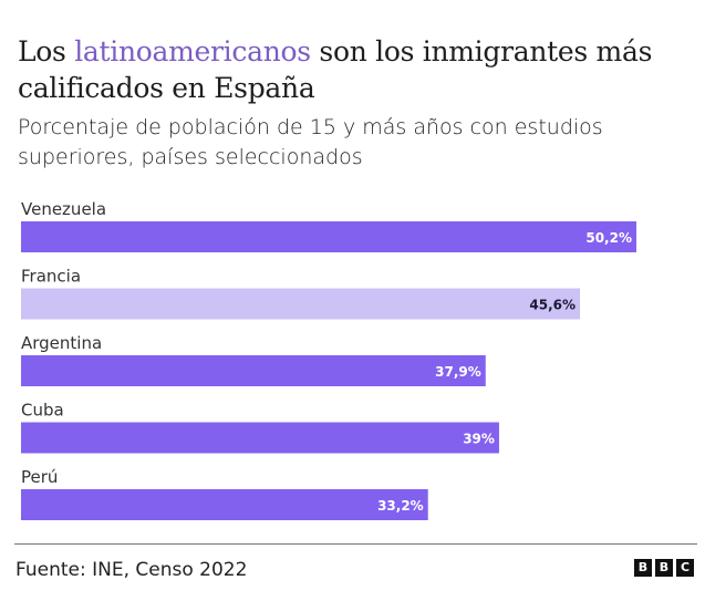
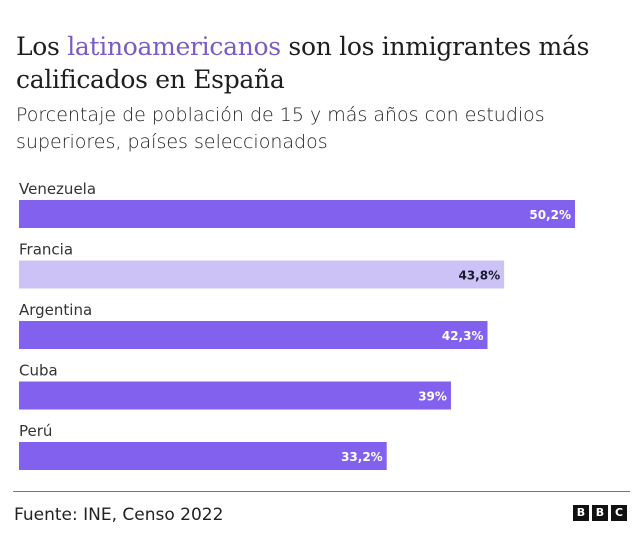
Francia: 45,6% -> 43,8%
Argentina: 37,9% -> 42,3%
